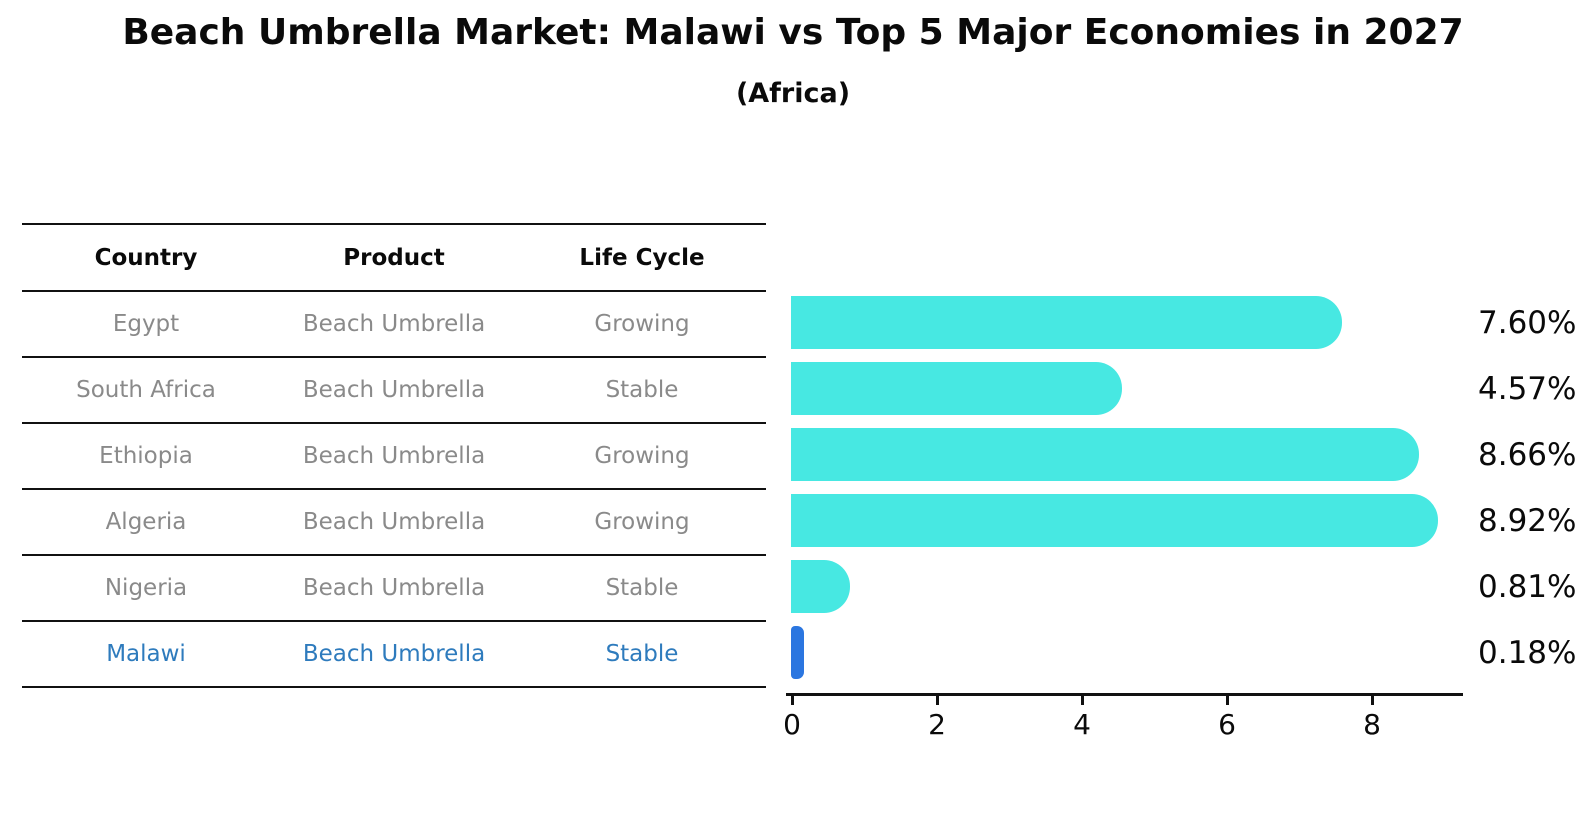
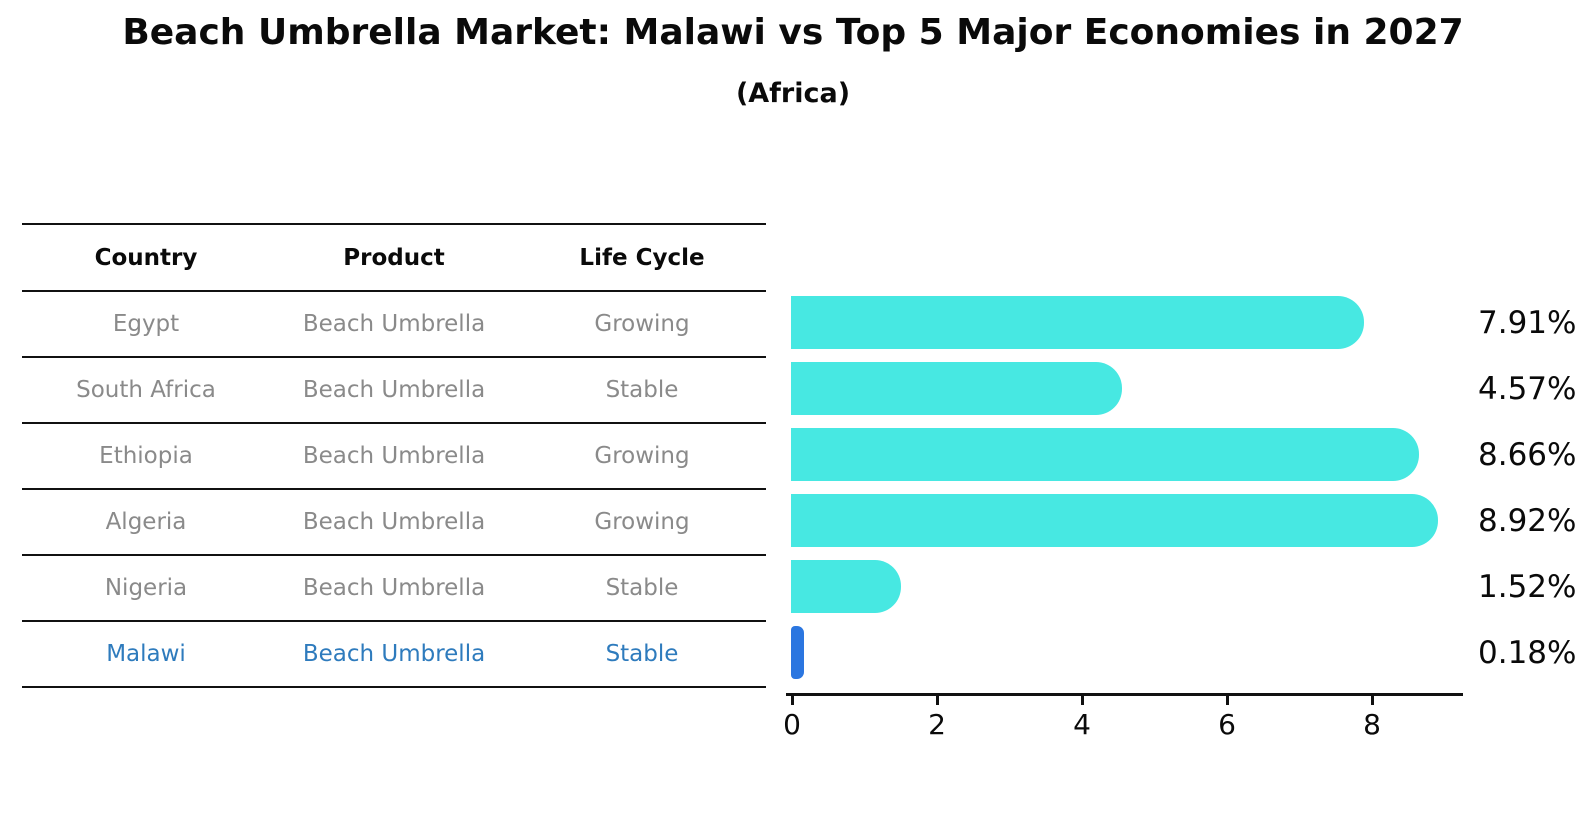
Egypt: 7.60% -> 7.91%
Nigeria: 0.81% -> 1.52%
